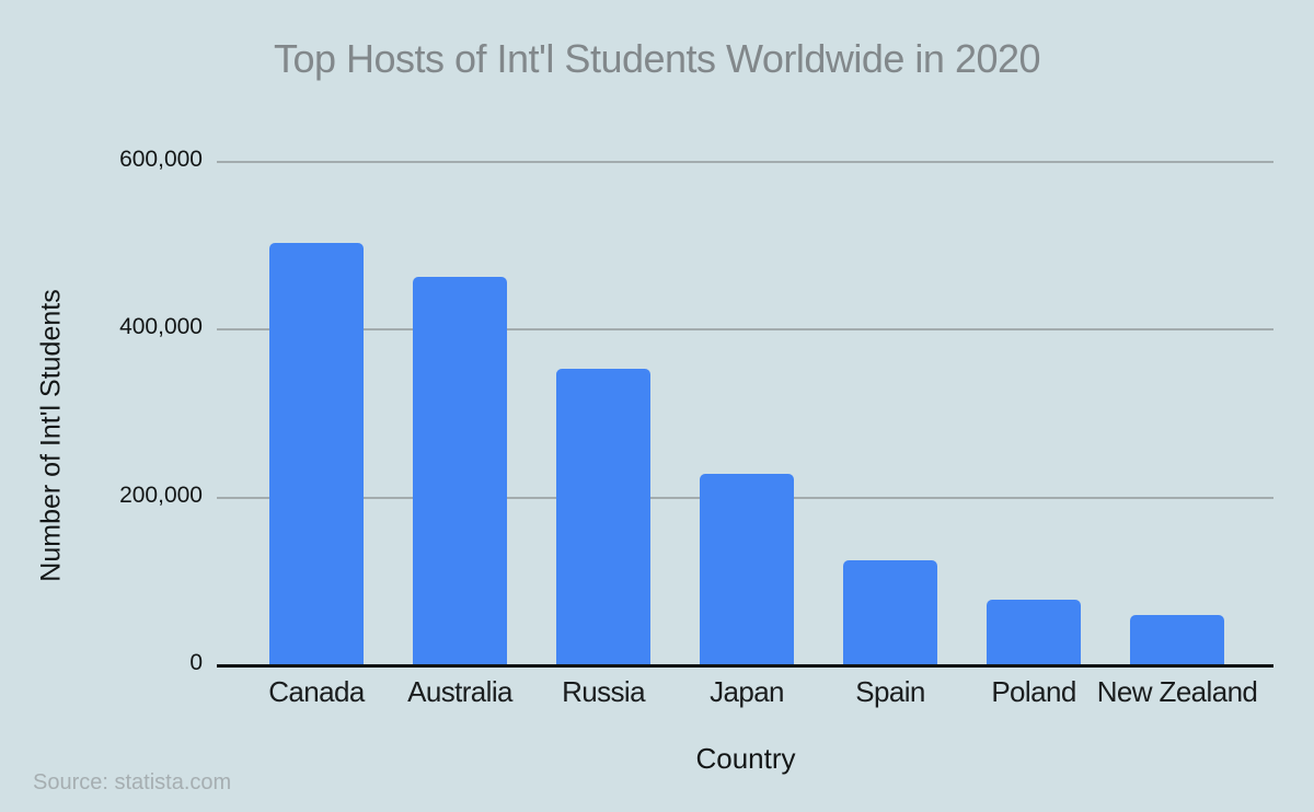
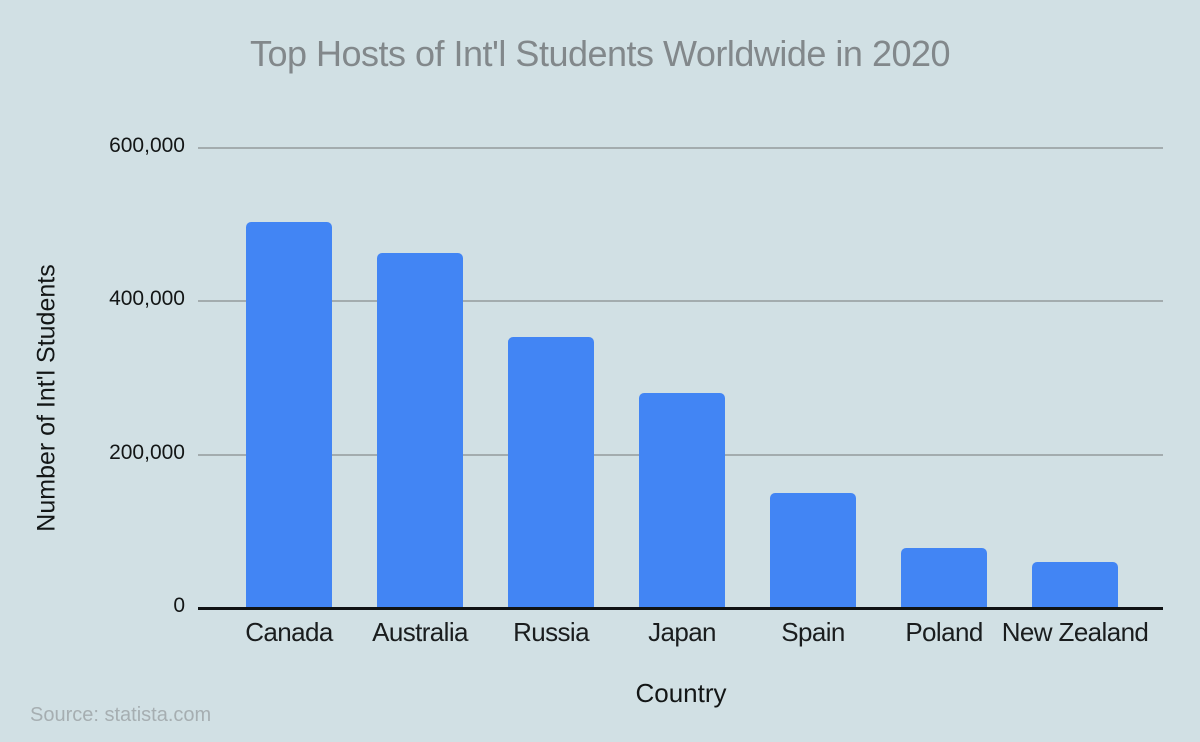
Japan: 230000 -> 280000
Spain: 120000 -> 150000
